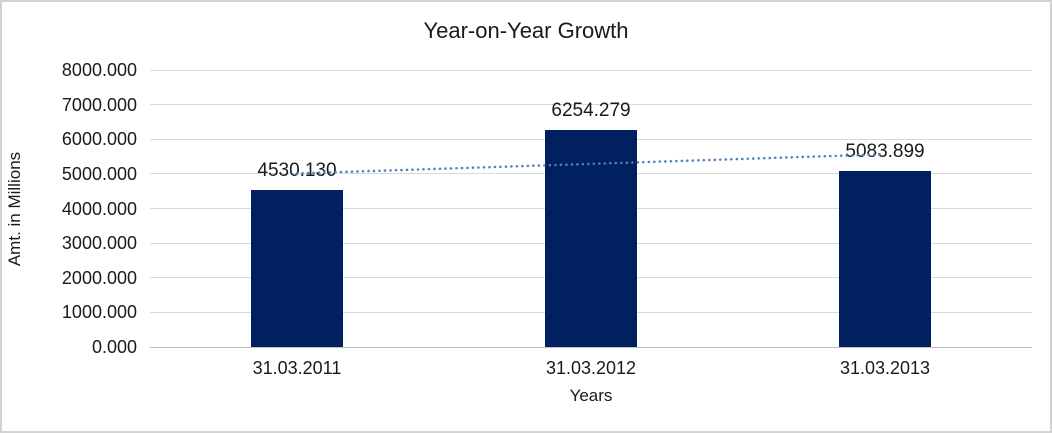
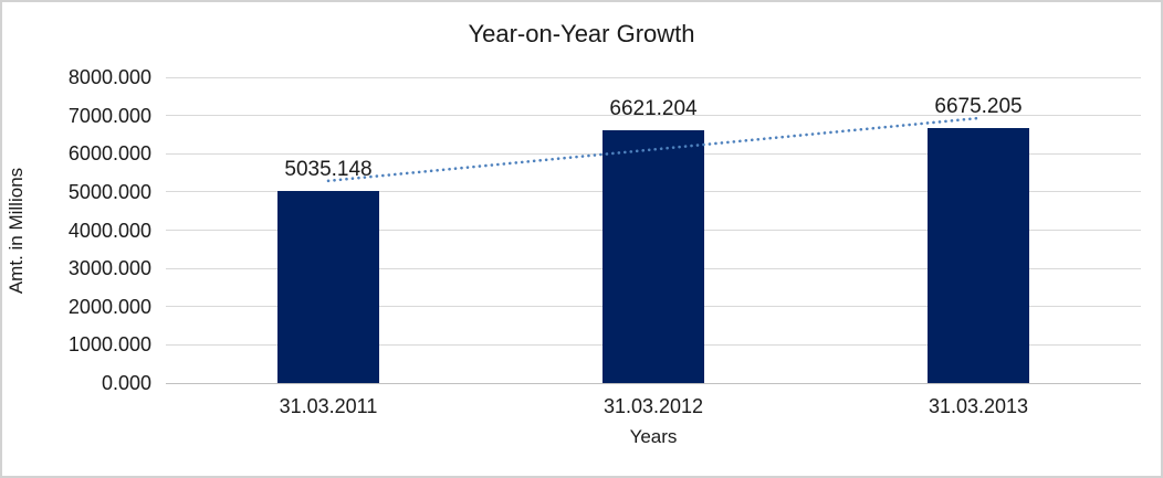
31.03.2011: 4530.130 -> 5035.148
31.03.2012: 6254.279 -> 6621.204
31.03.2013: 5083.899 -> 6675.205
